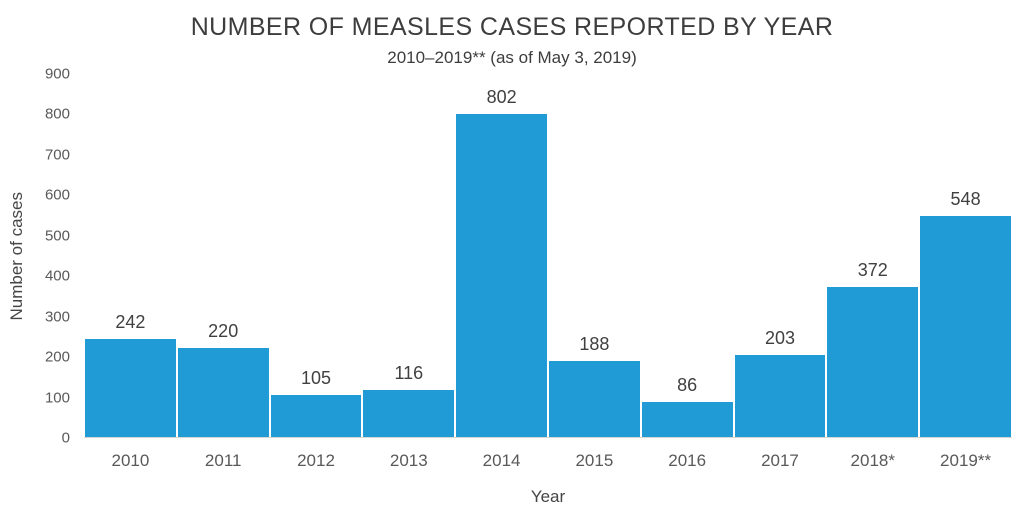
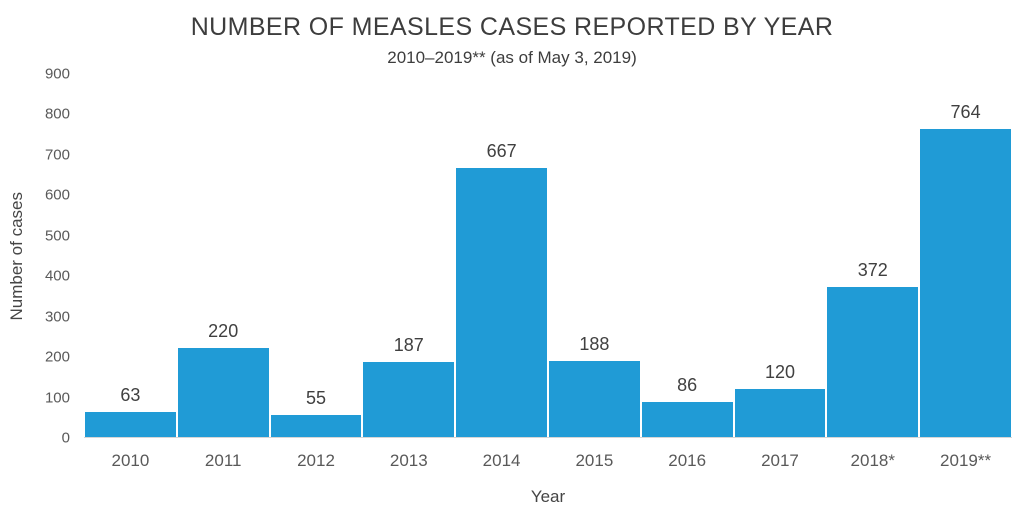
2010: 242 -> 63
2012: 105 -> 55
2013: 116 -> 187
2014: 802 -> 667
2017: 203 -> 120
2019**: 548 -> 764
